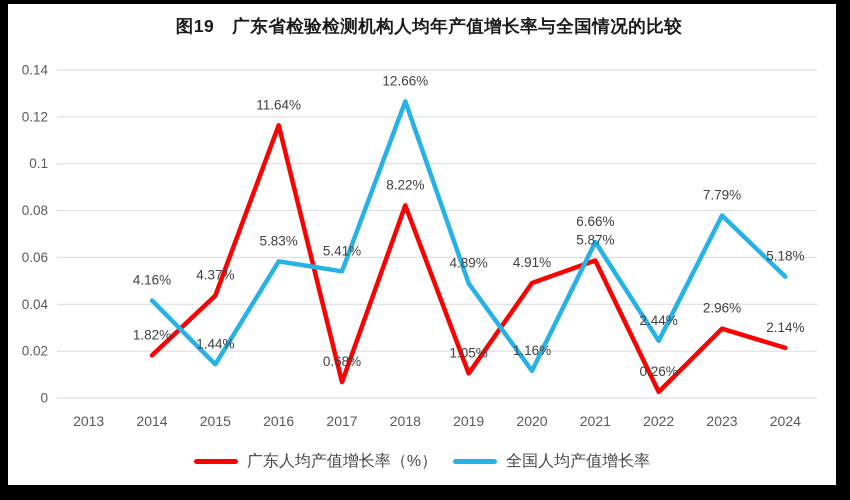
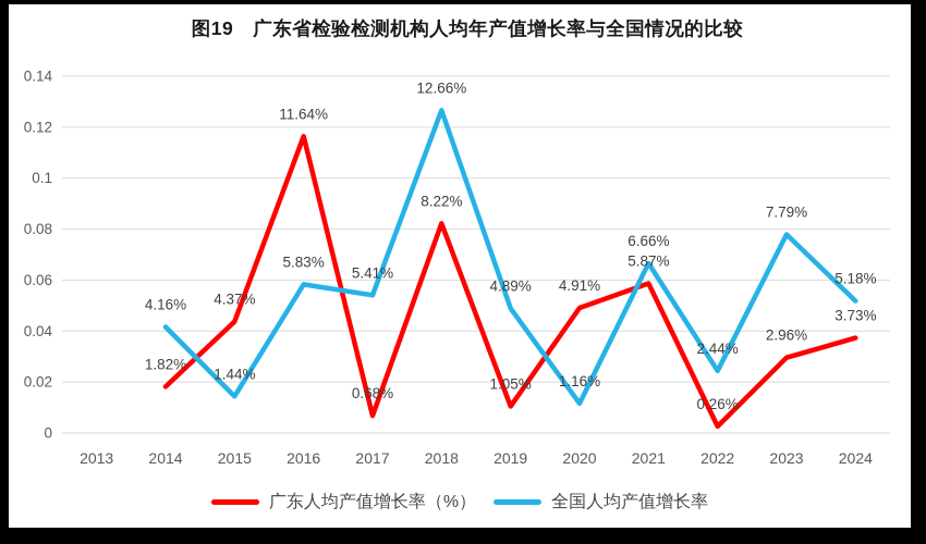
广东人均产值增长率（%）/2024: 2.14% -> 3.73%
